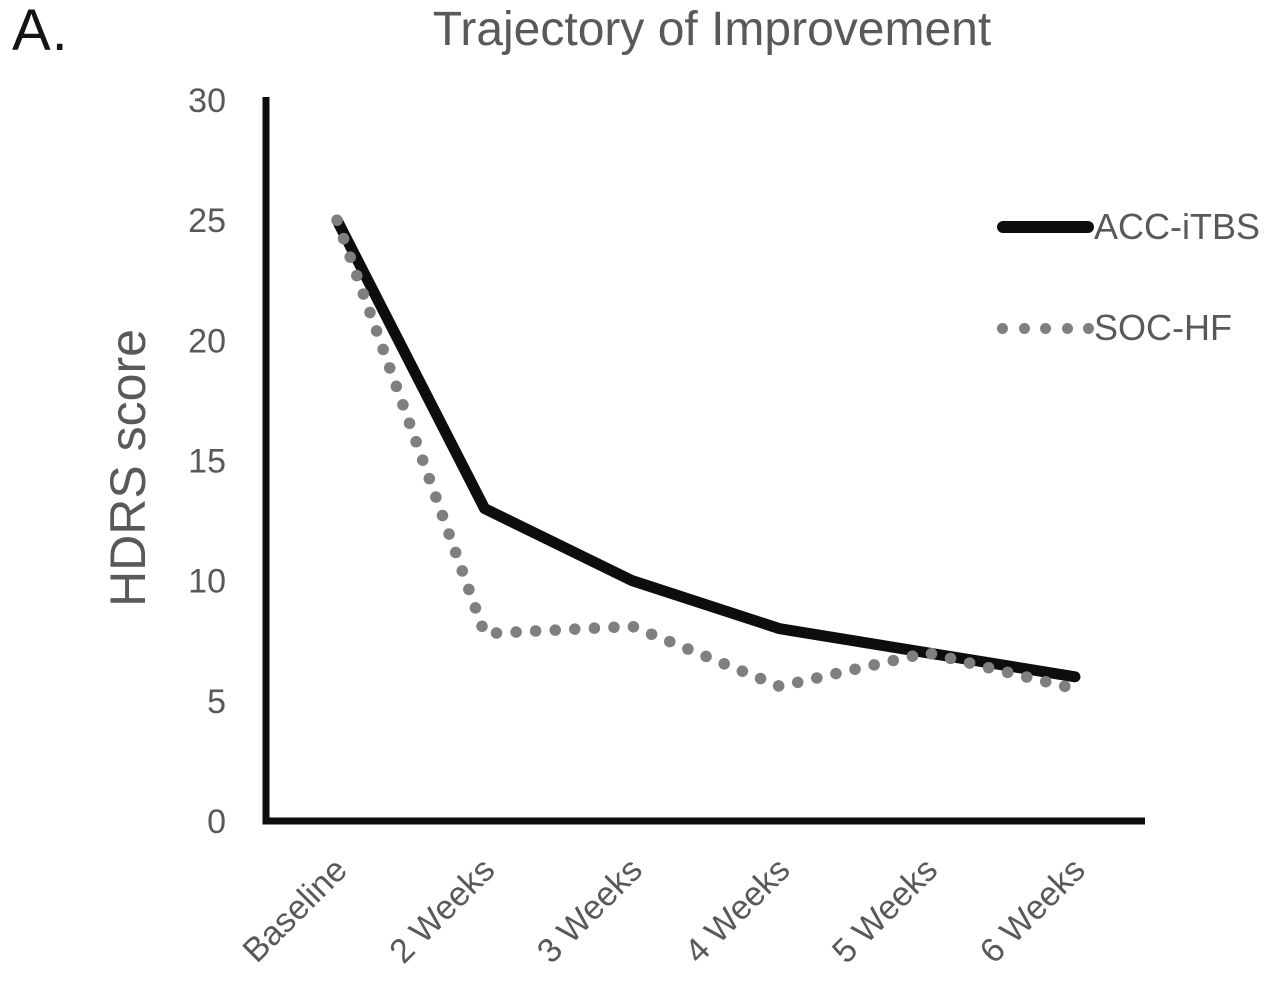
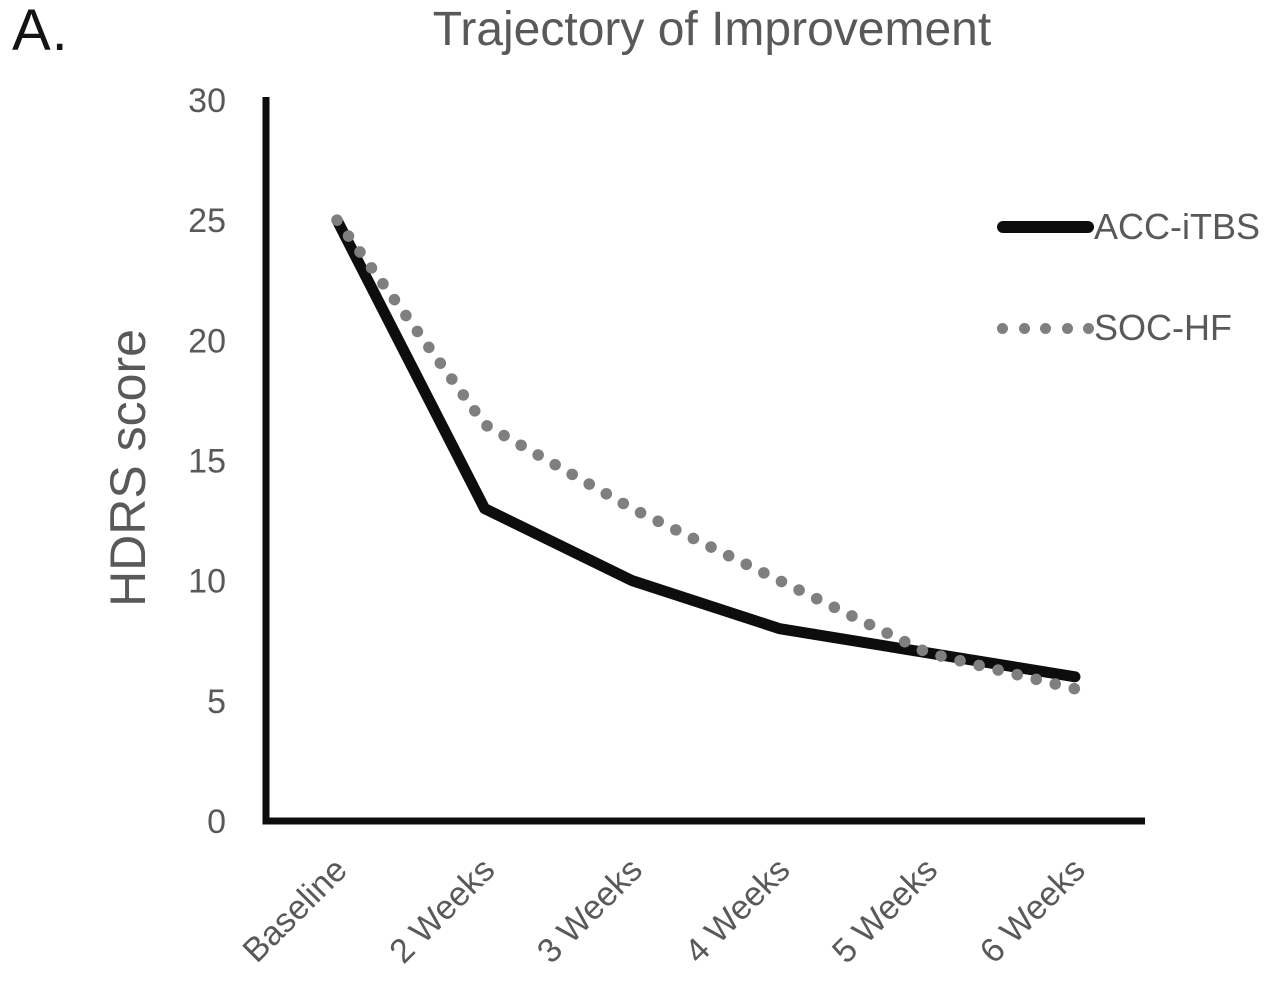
SOC-HF/2 Weeks: 7.8 -> 16.5
SOC-HF/3 Weeks: 8.1 -> 13.0
SOC-HF/4 Weeks: 5.6 -> 10.0
